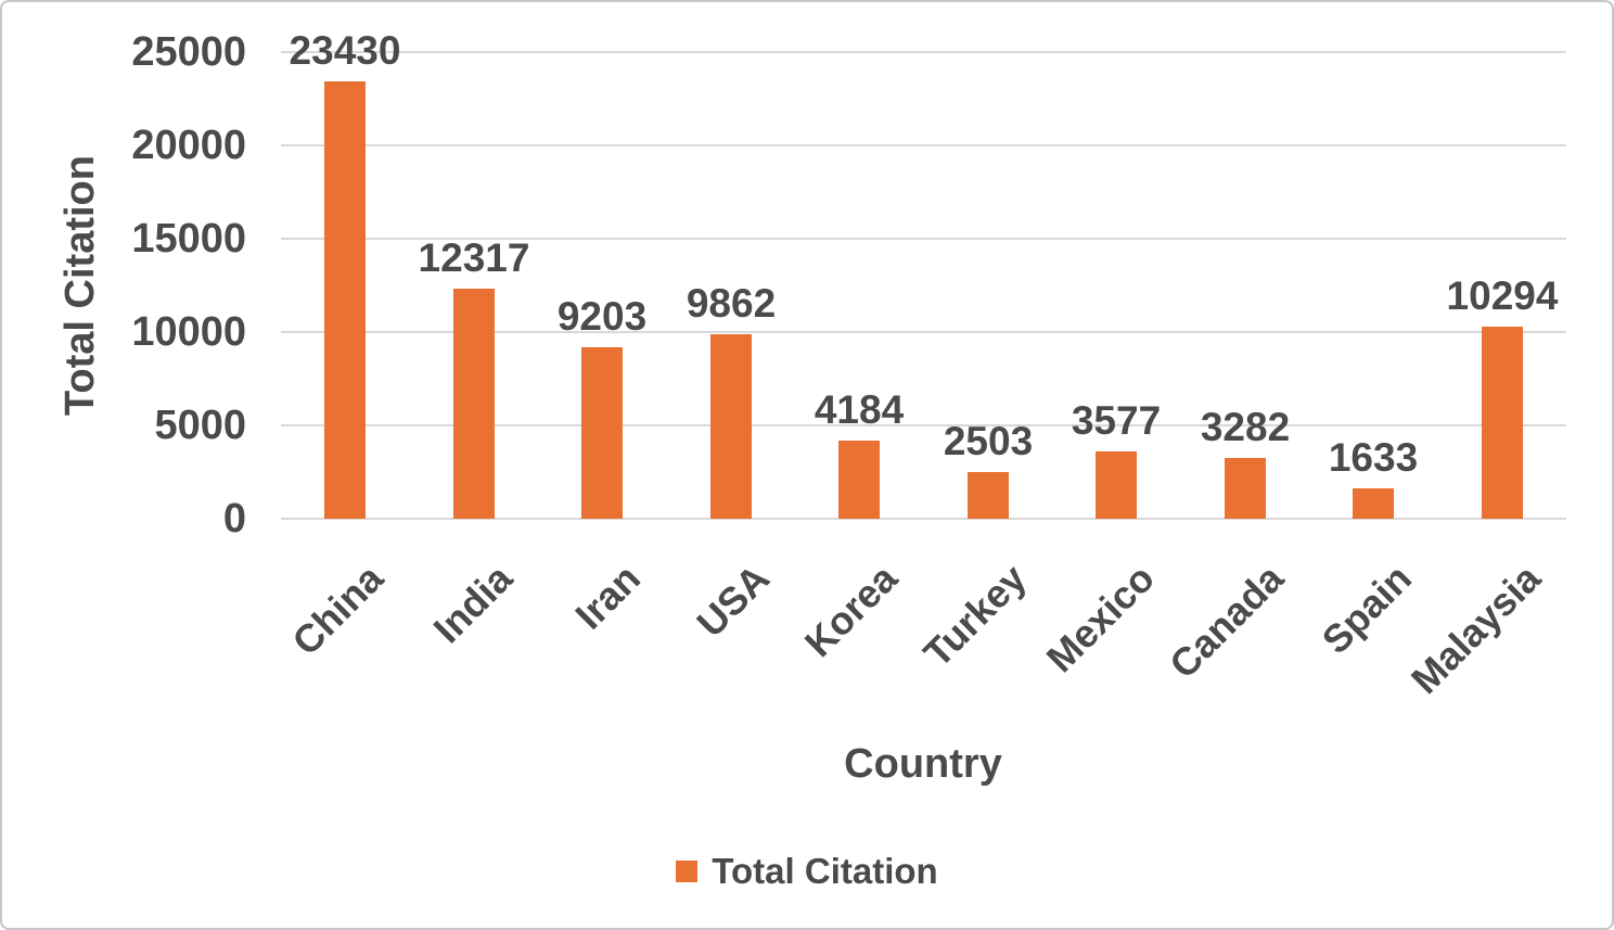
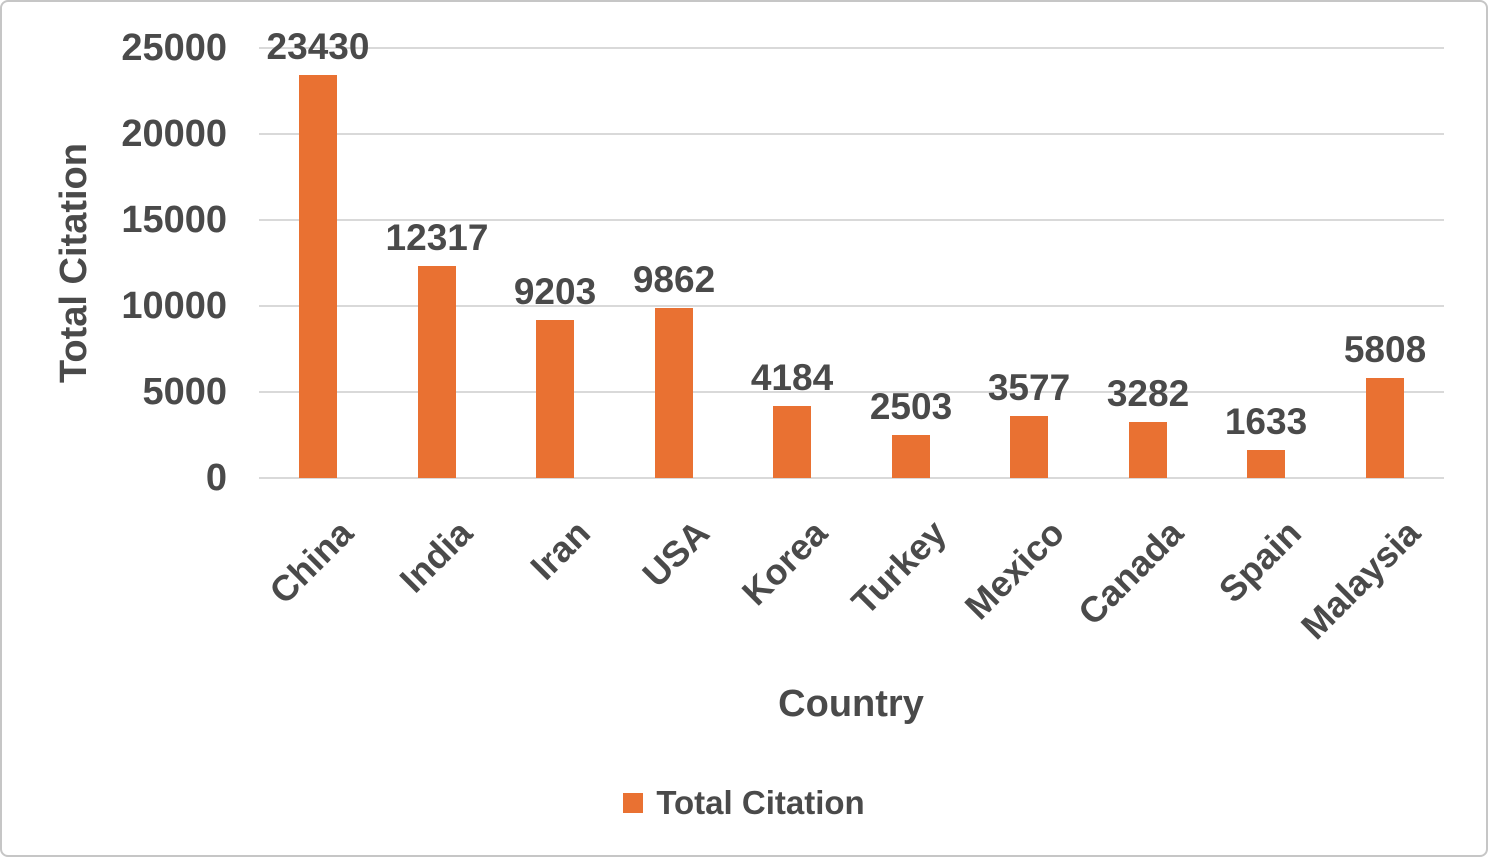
Malaysia: 10294 -> 5808
